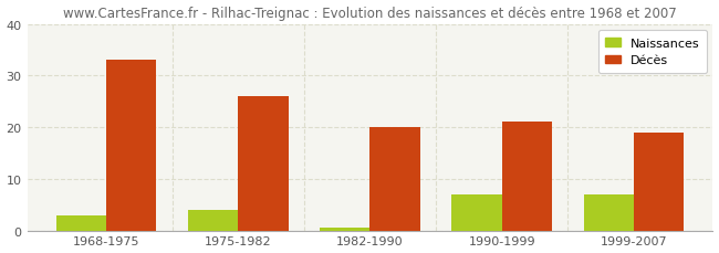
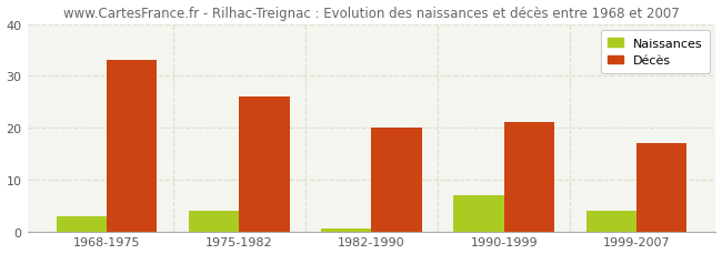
Naissances/1999-2007: 7.0 -> 4.0
Décès/1999-2007: 19 -> 17
